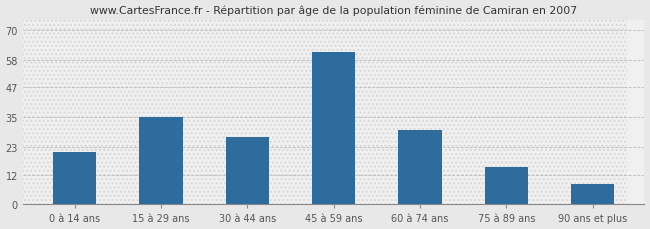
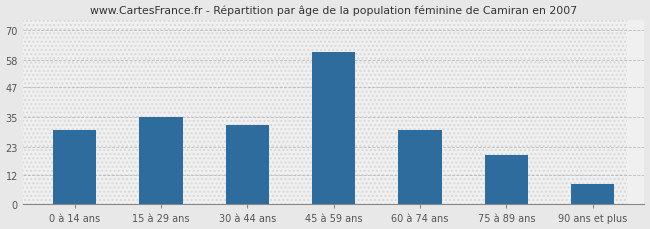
0 à 14 ans: 21 -> 30
30 à 44 ans: 27 -> 32
75 à 89 ans: 15 -> 20
